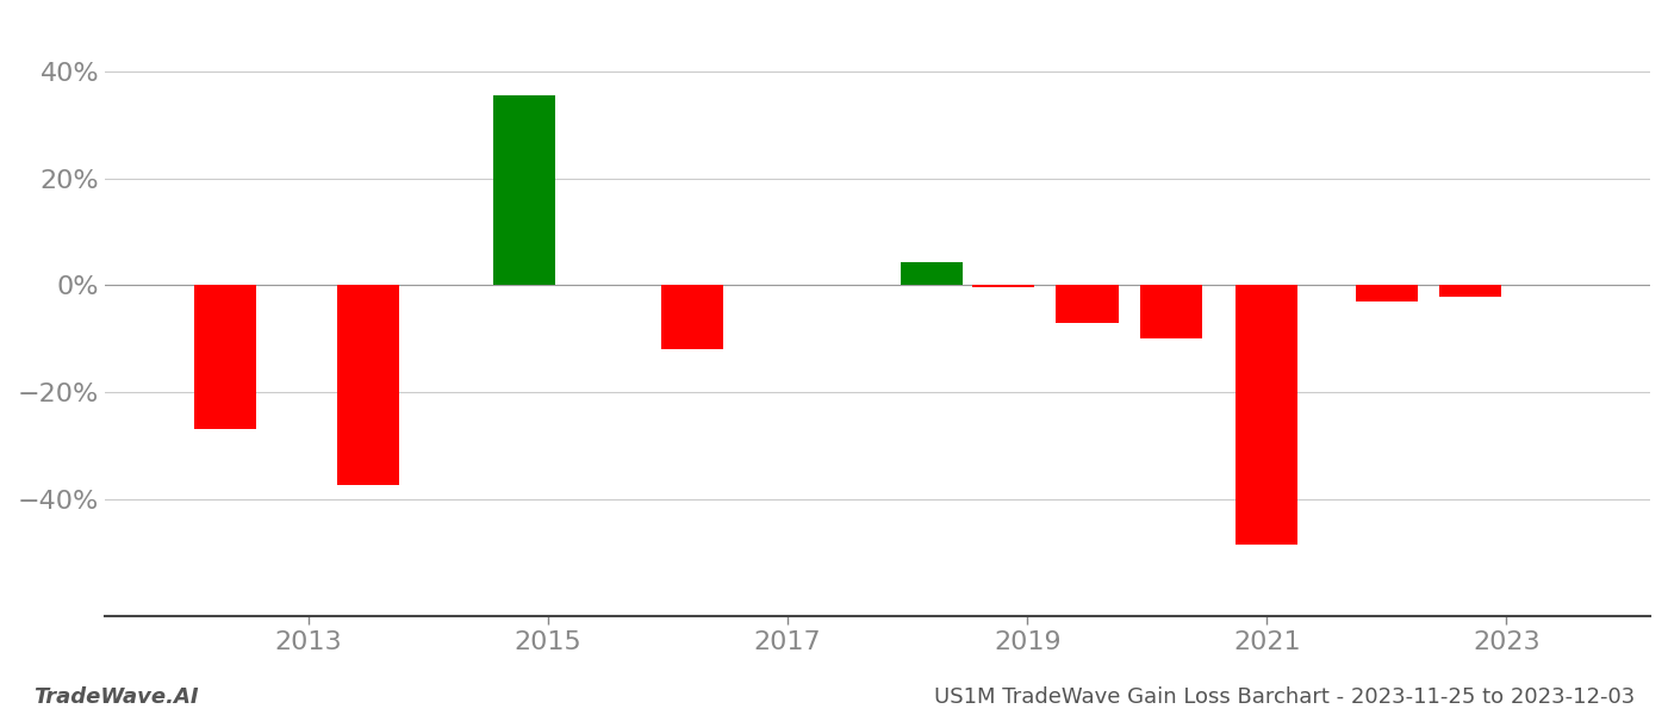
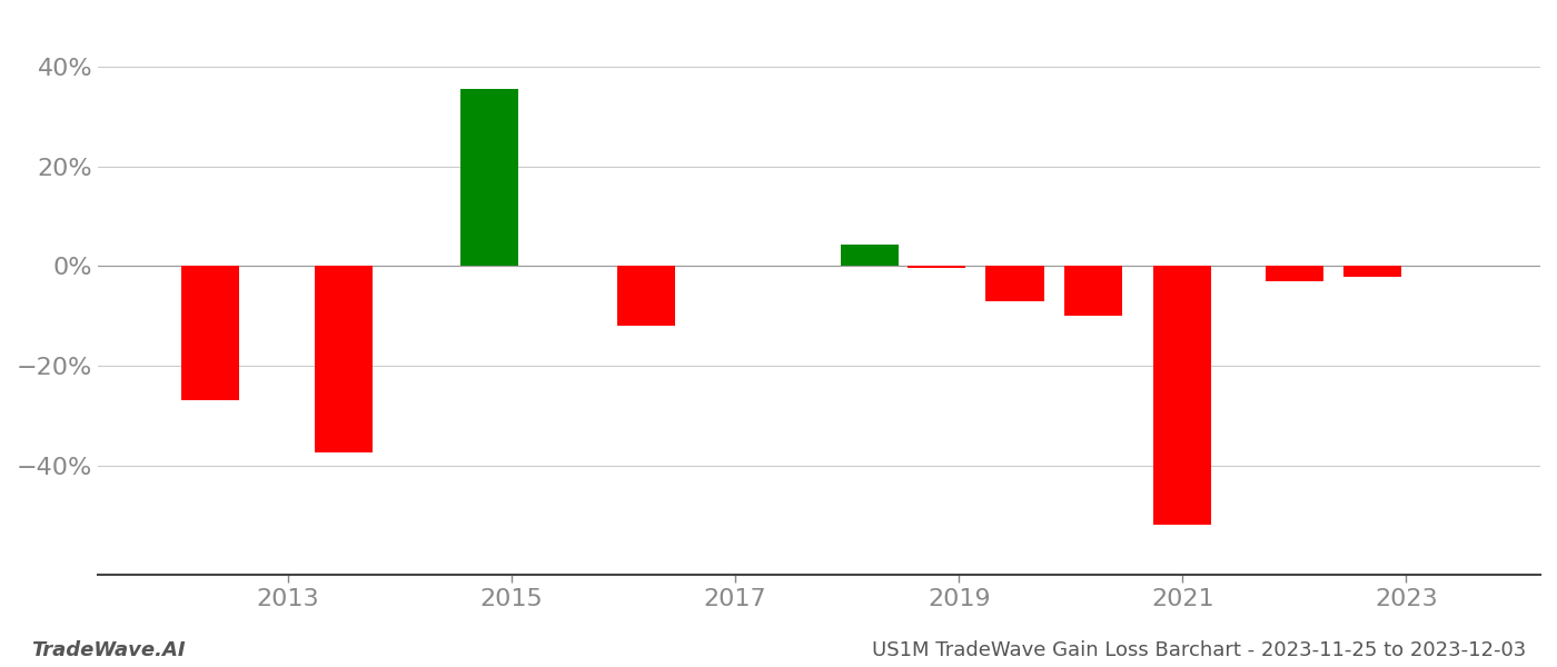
2021: -48.5% -> -52.0%
